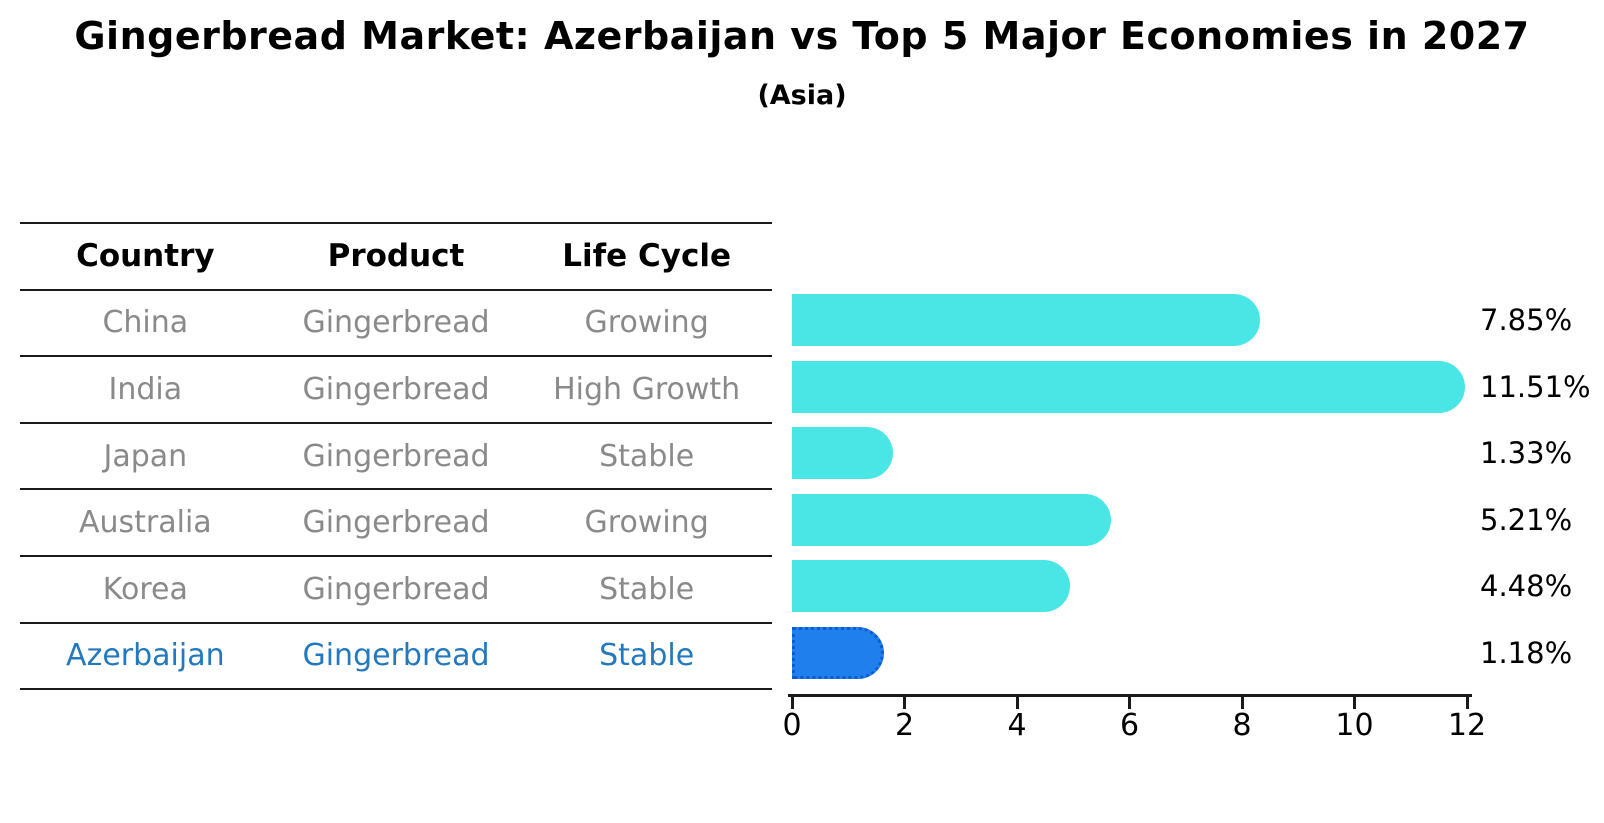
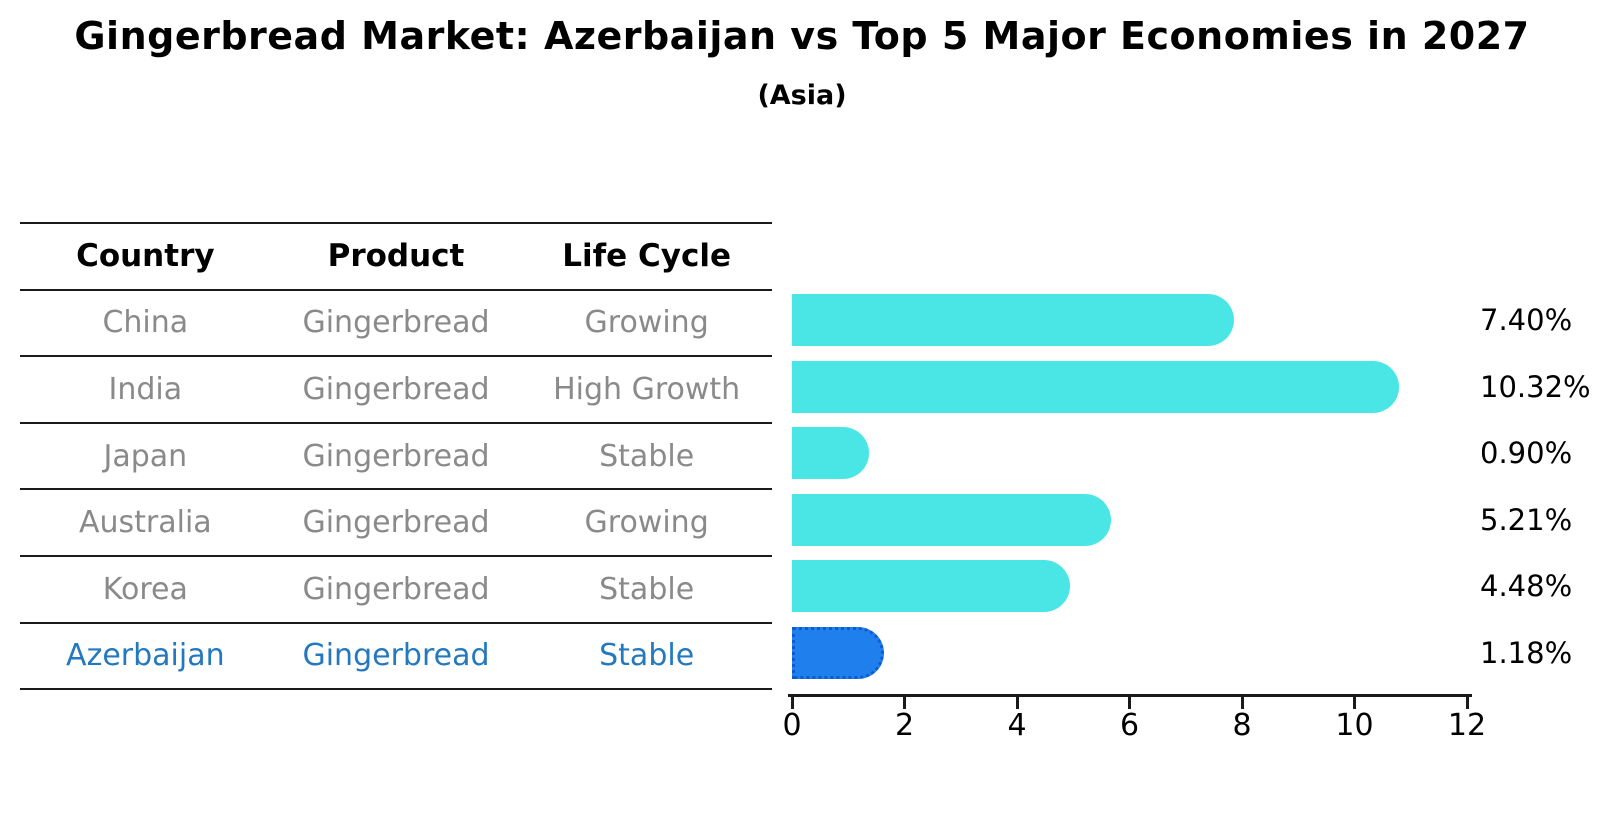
China: 7.85% -> 7.40%
India: 11.51% -> 10.32%
Japan: 1.33% -> 0.90%
